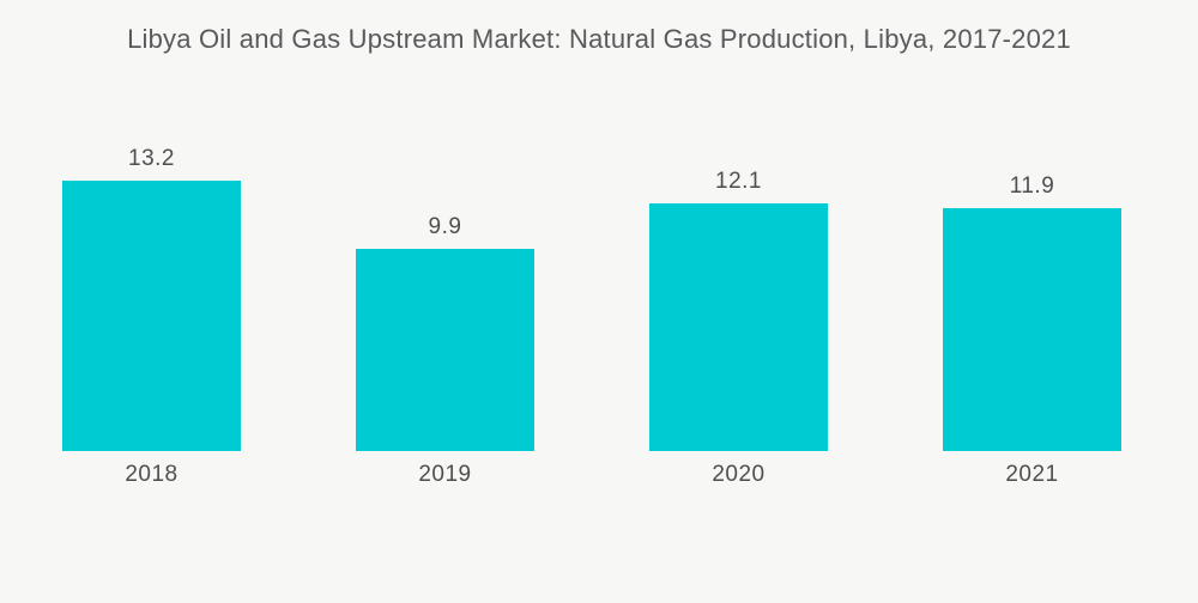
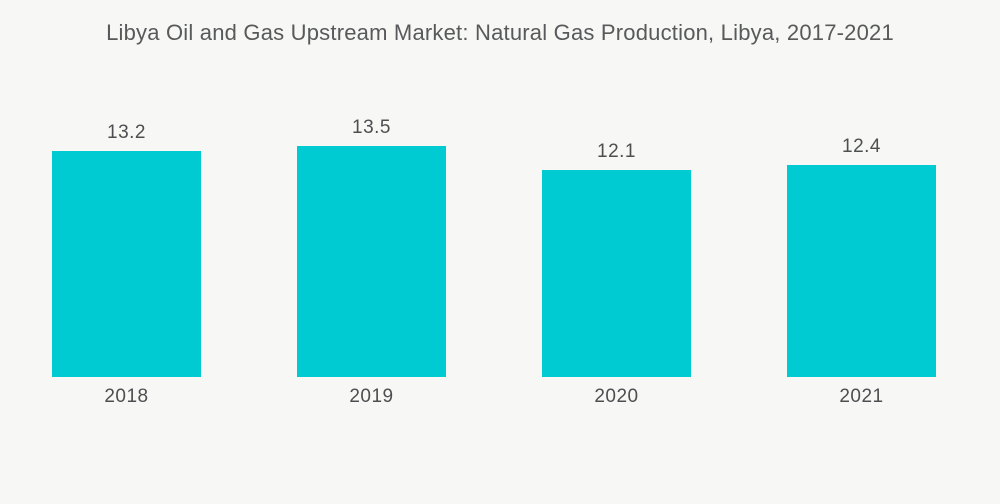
2019: 9.9 -> 13.5
2021: 11.9 -> 12.4
